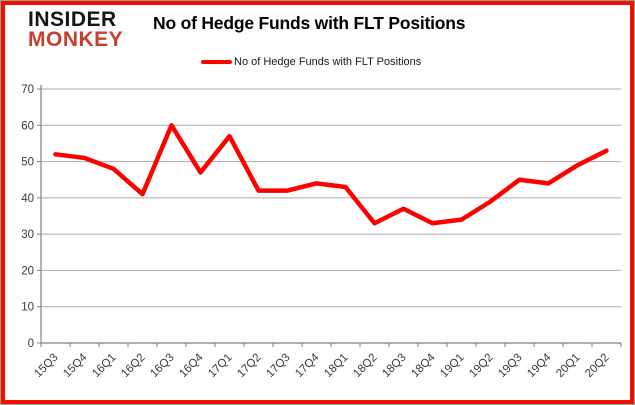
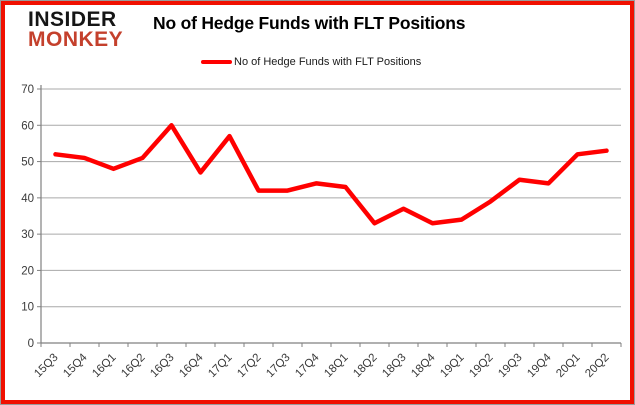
16Q2: 41 -> 51
20Q1: 49 -> 52
